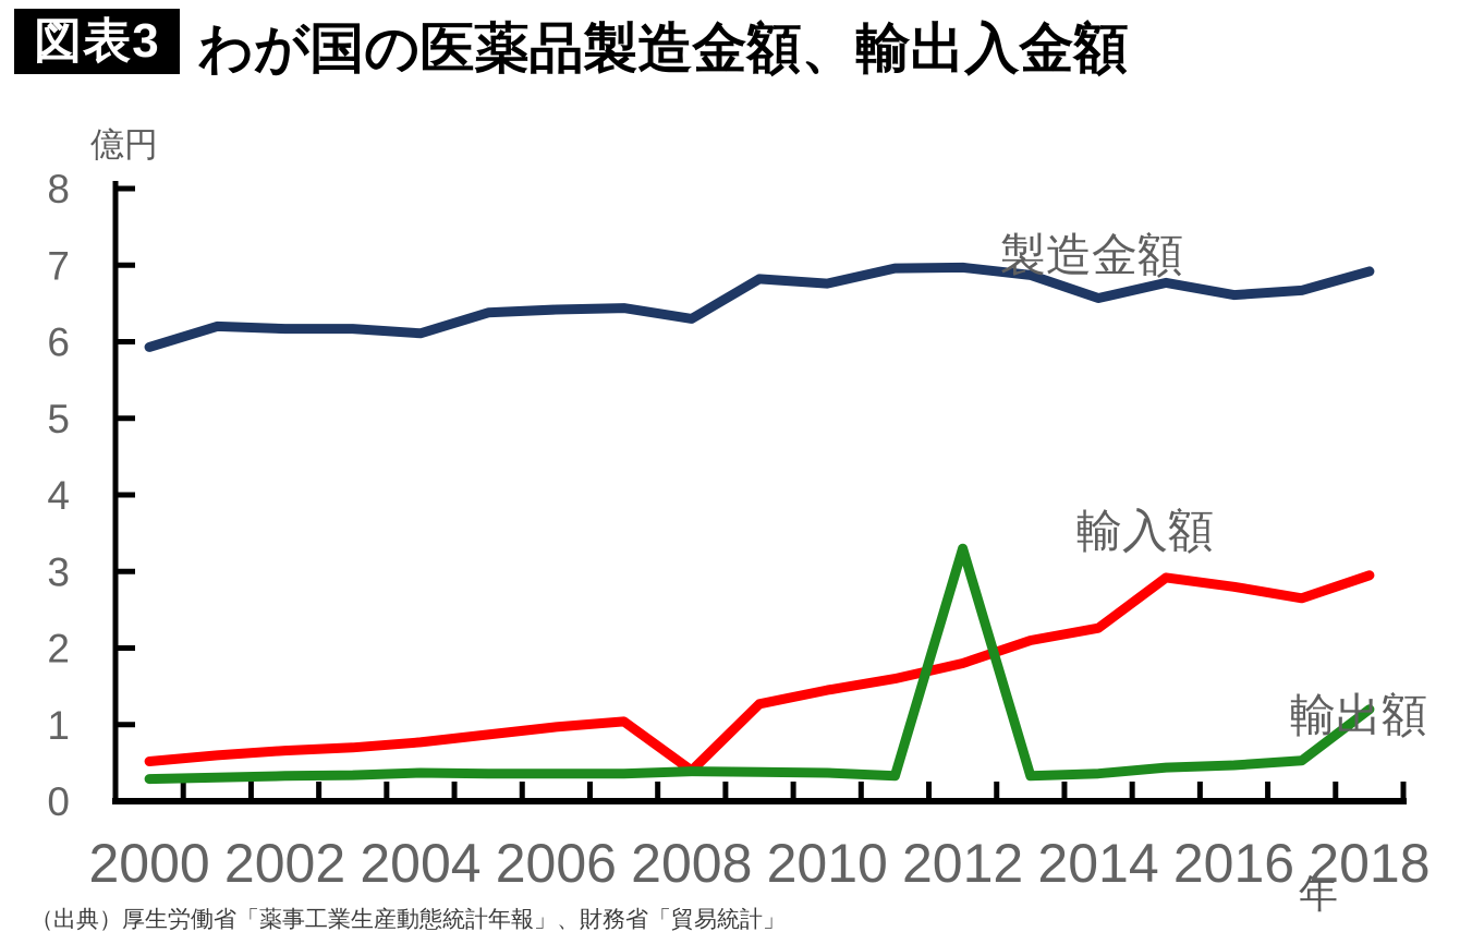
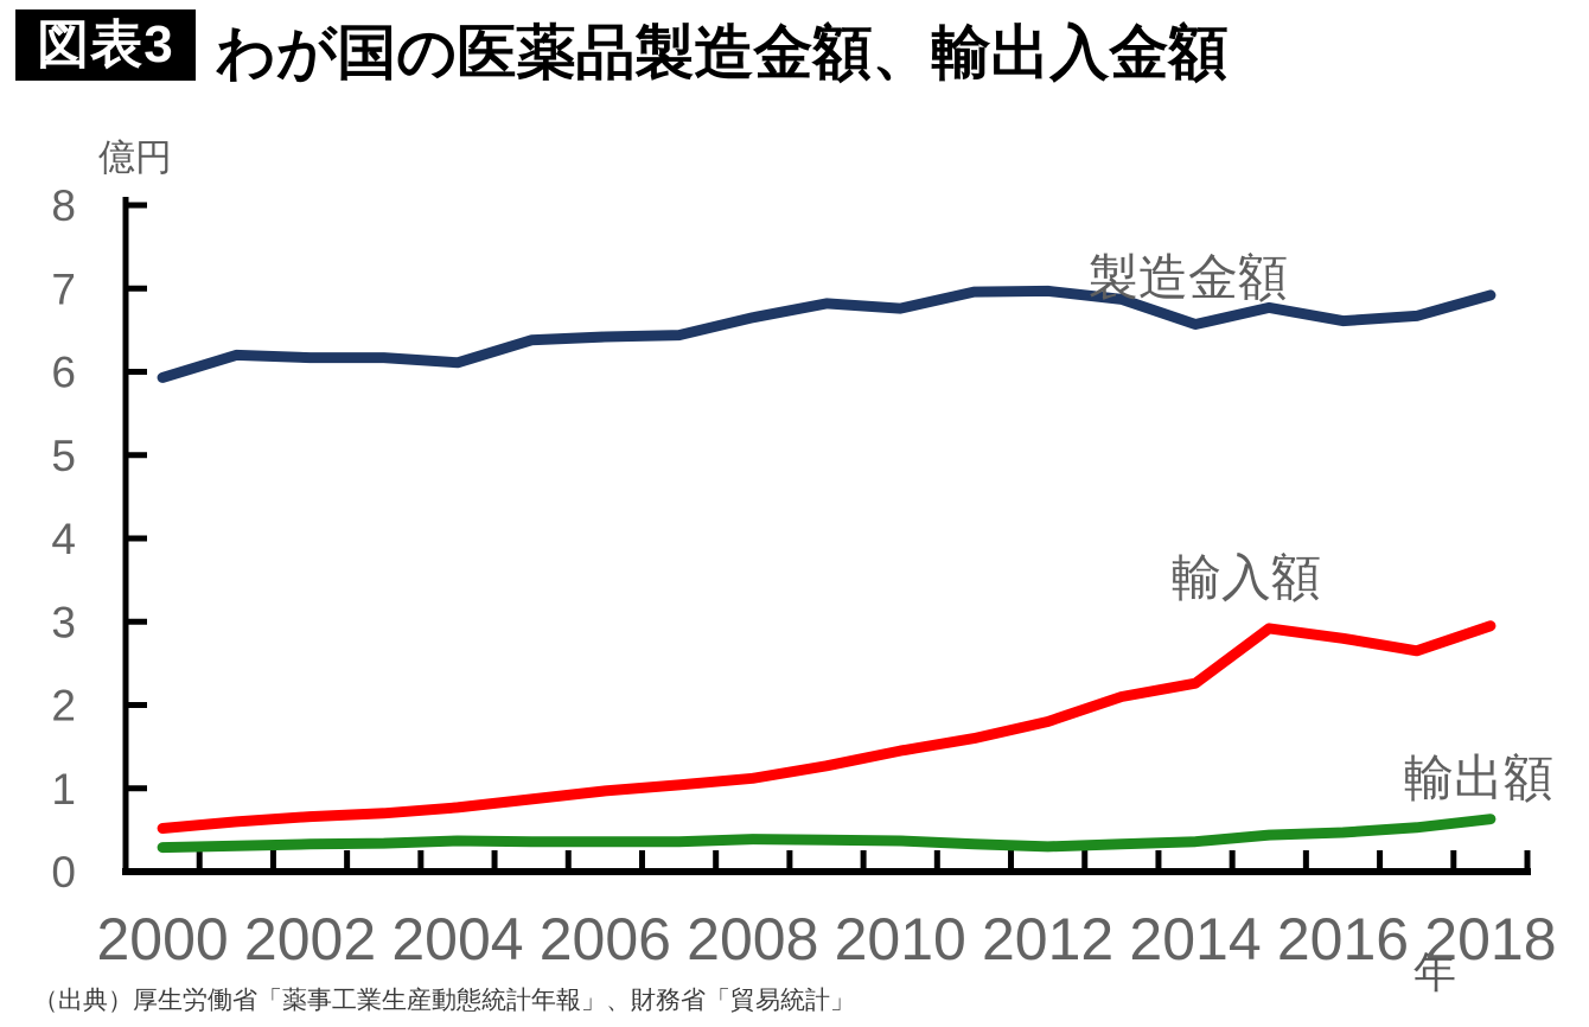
製造金額/2008: 6.3 -> 6.7
輸入額/2008: 0.4 -> 1.1
輸出額/2012: 3.3 -> 0.3
輸出額/2018: 1.2 -> 0.6
